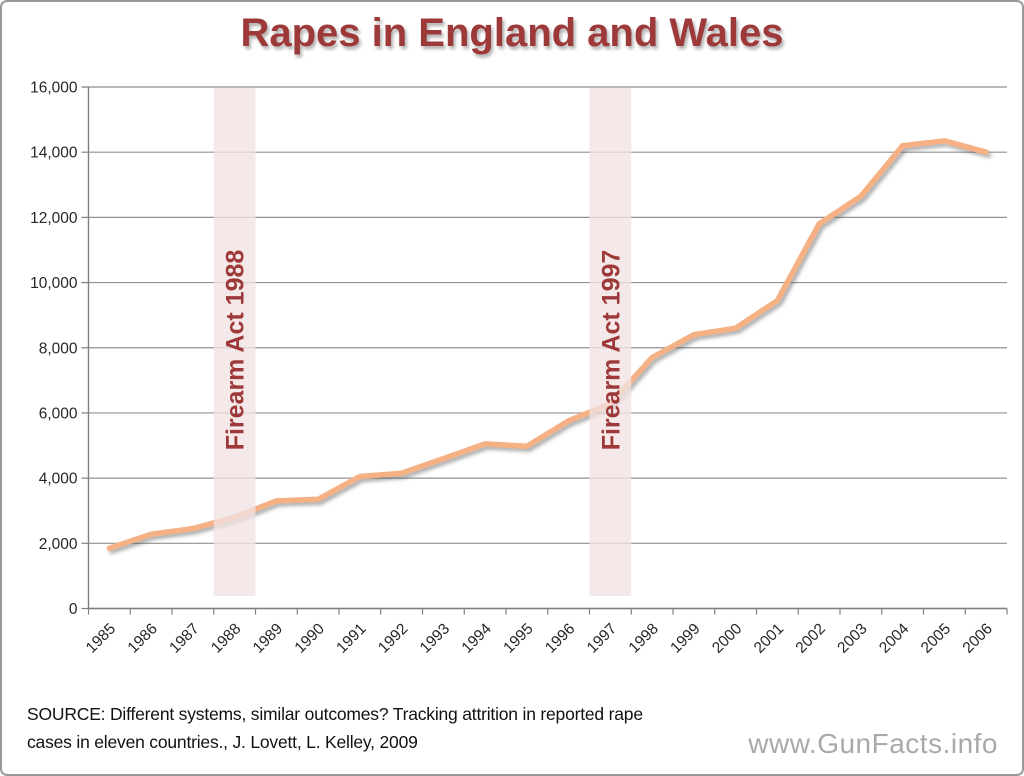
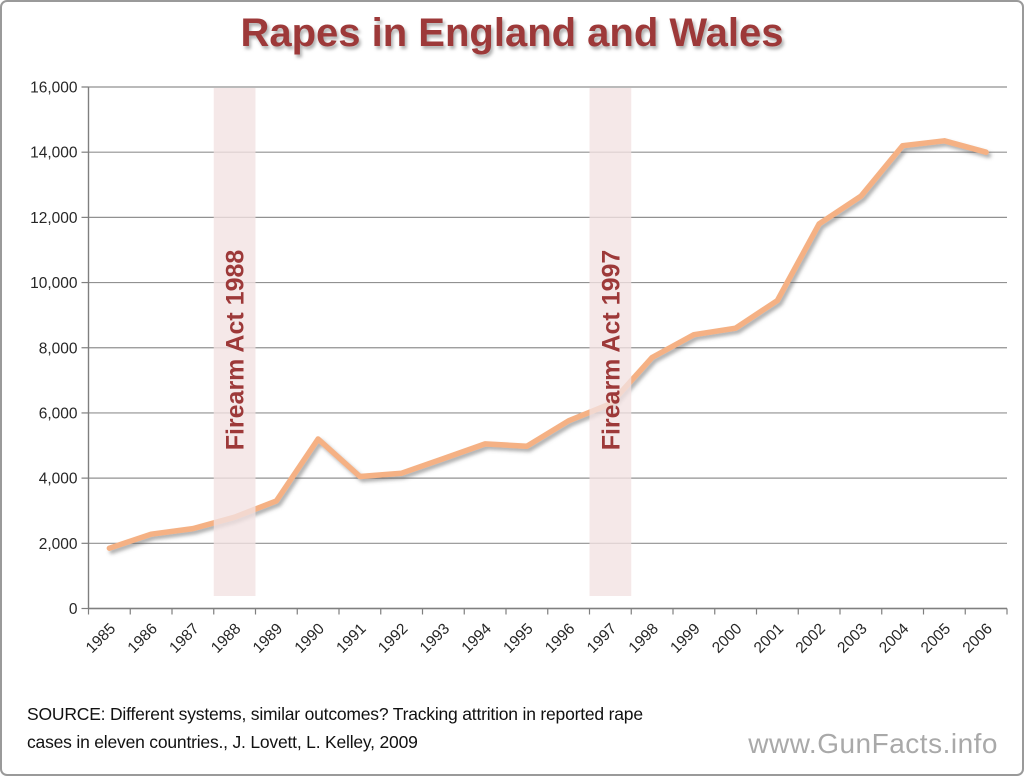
1990: 3400 -> 5200
